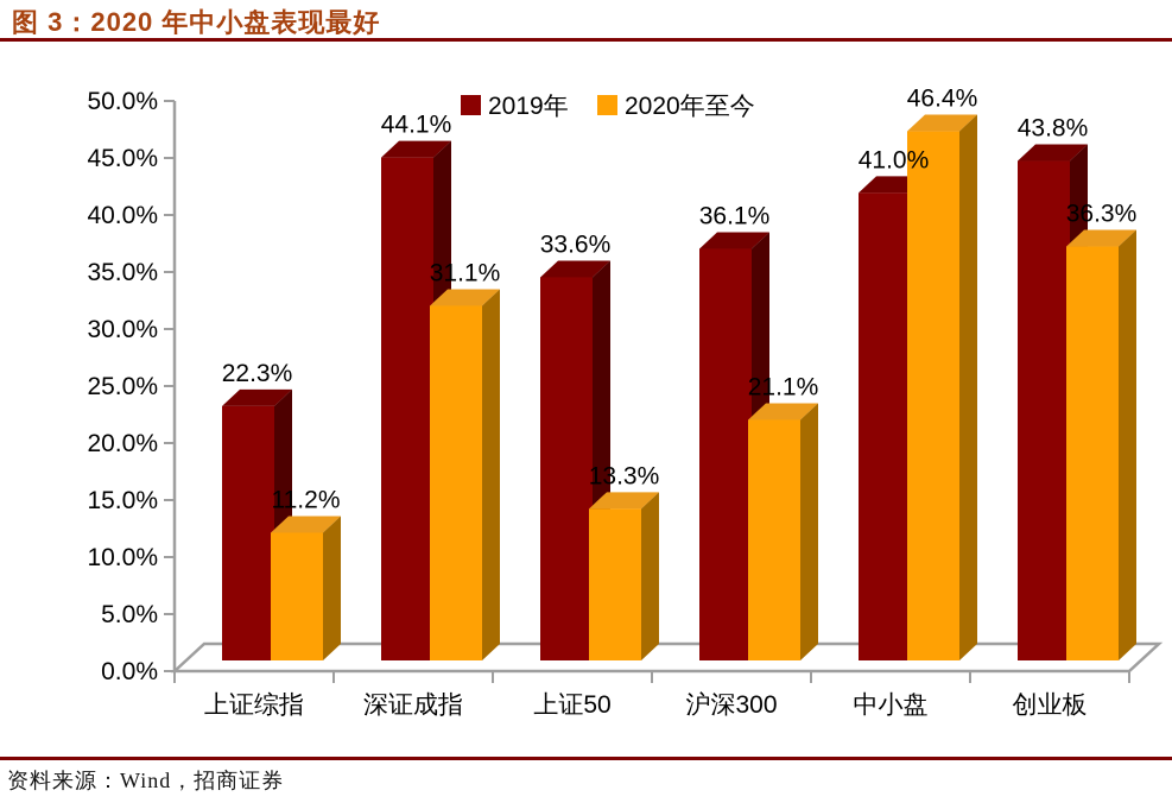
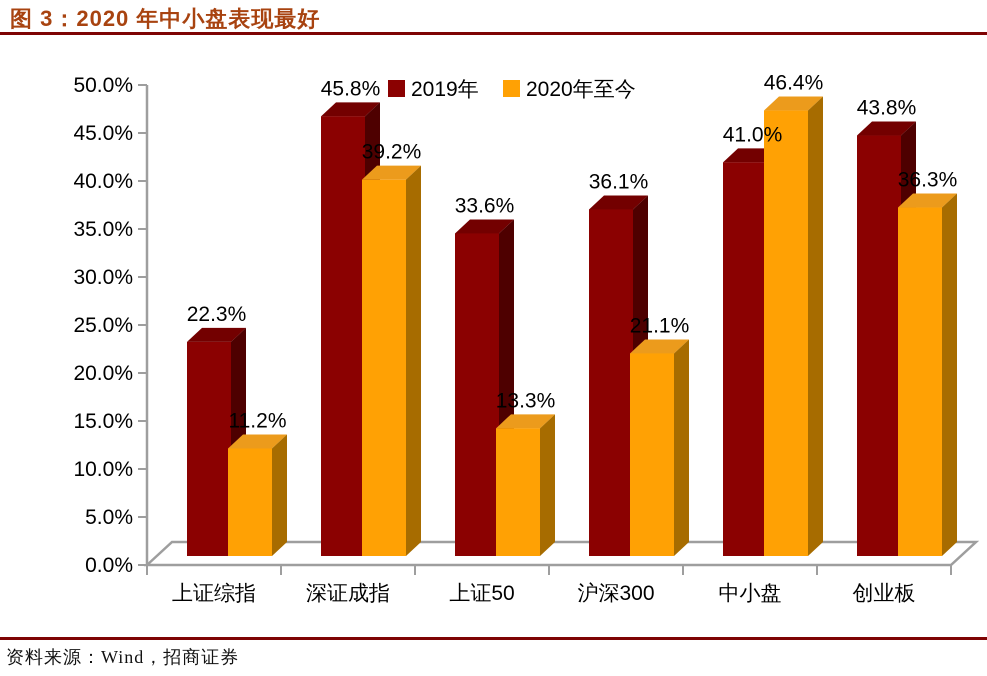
2019年/深证成指: 44.1% -> 45.8%
2020年至今/深证成指: 31.1% -> 39.2%
